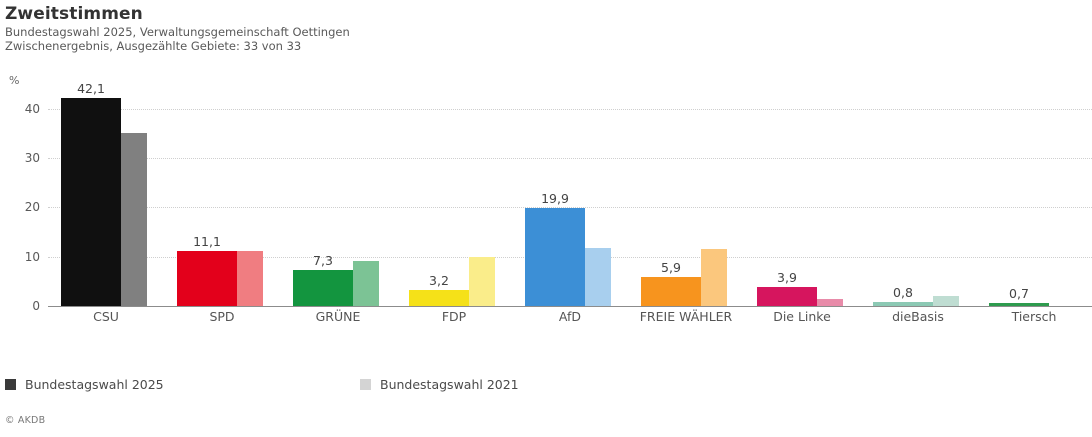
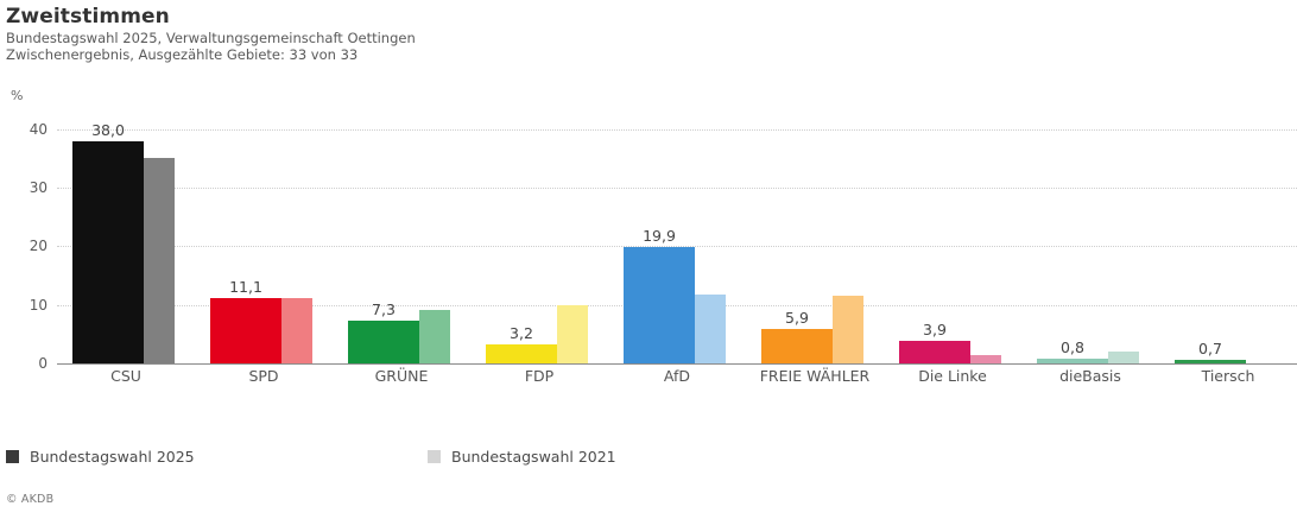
Bundestagswahl 2025/CSU: 42,1 -> 38,0
